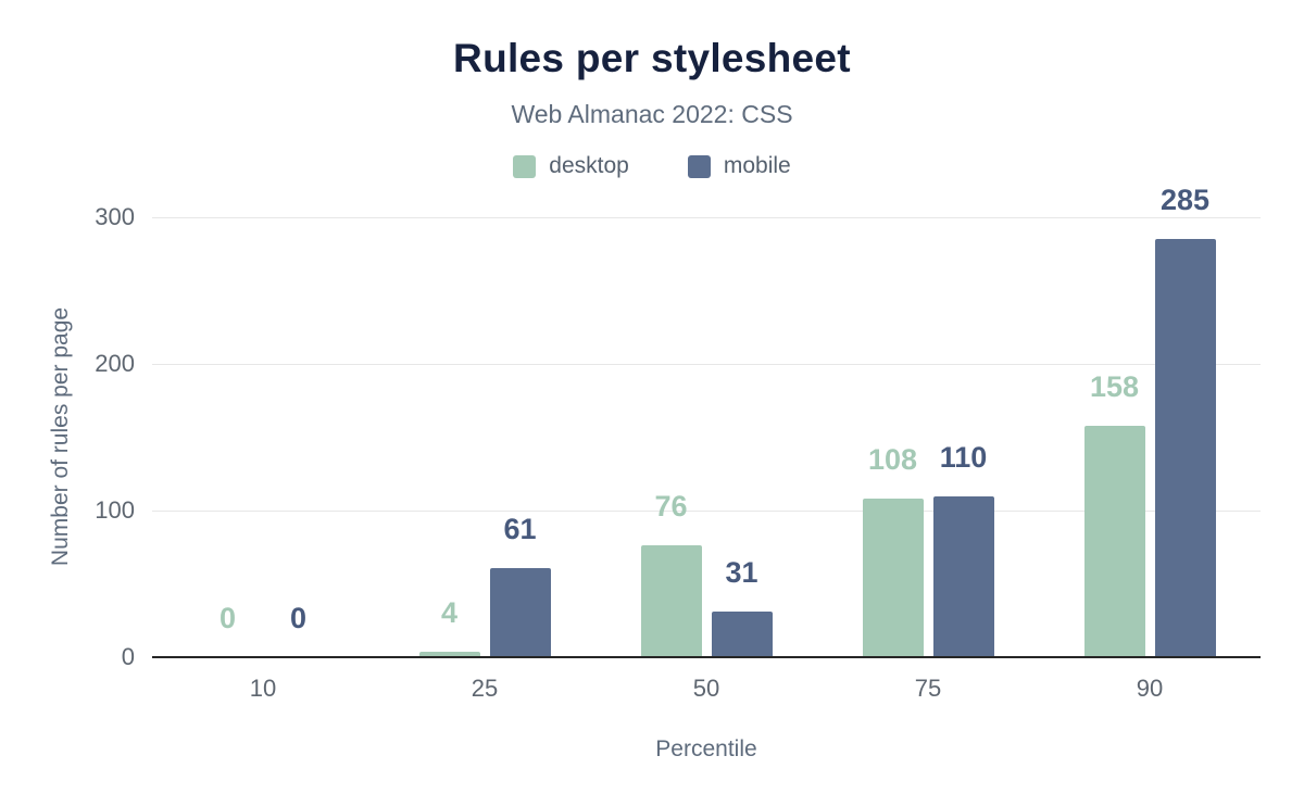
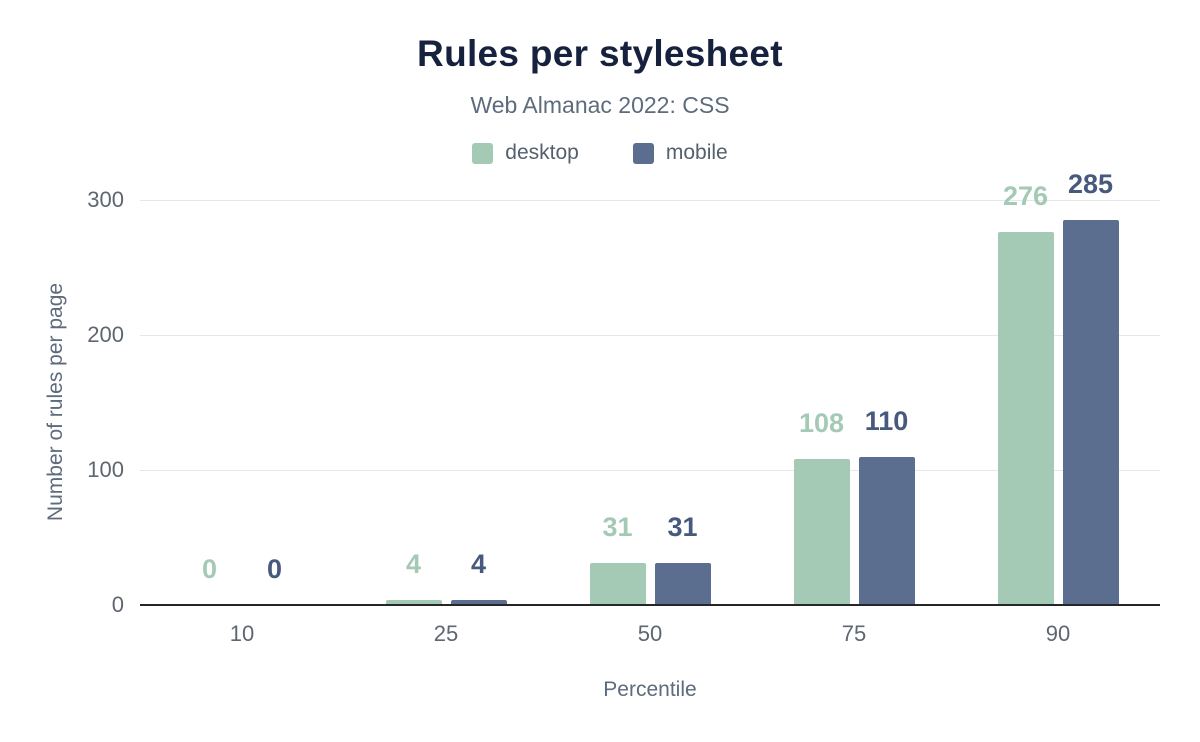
mobile/25: 61 -> 4
desktop/50: 76 -> 31
desktop/90: 158 -> 276
